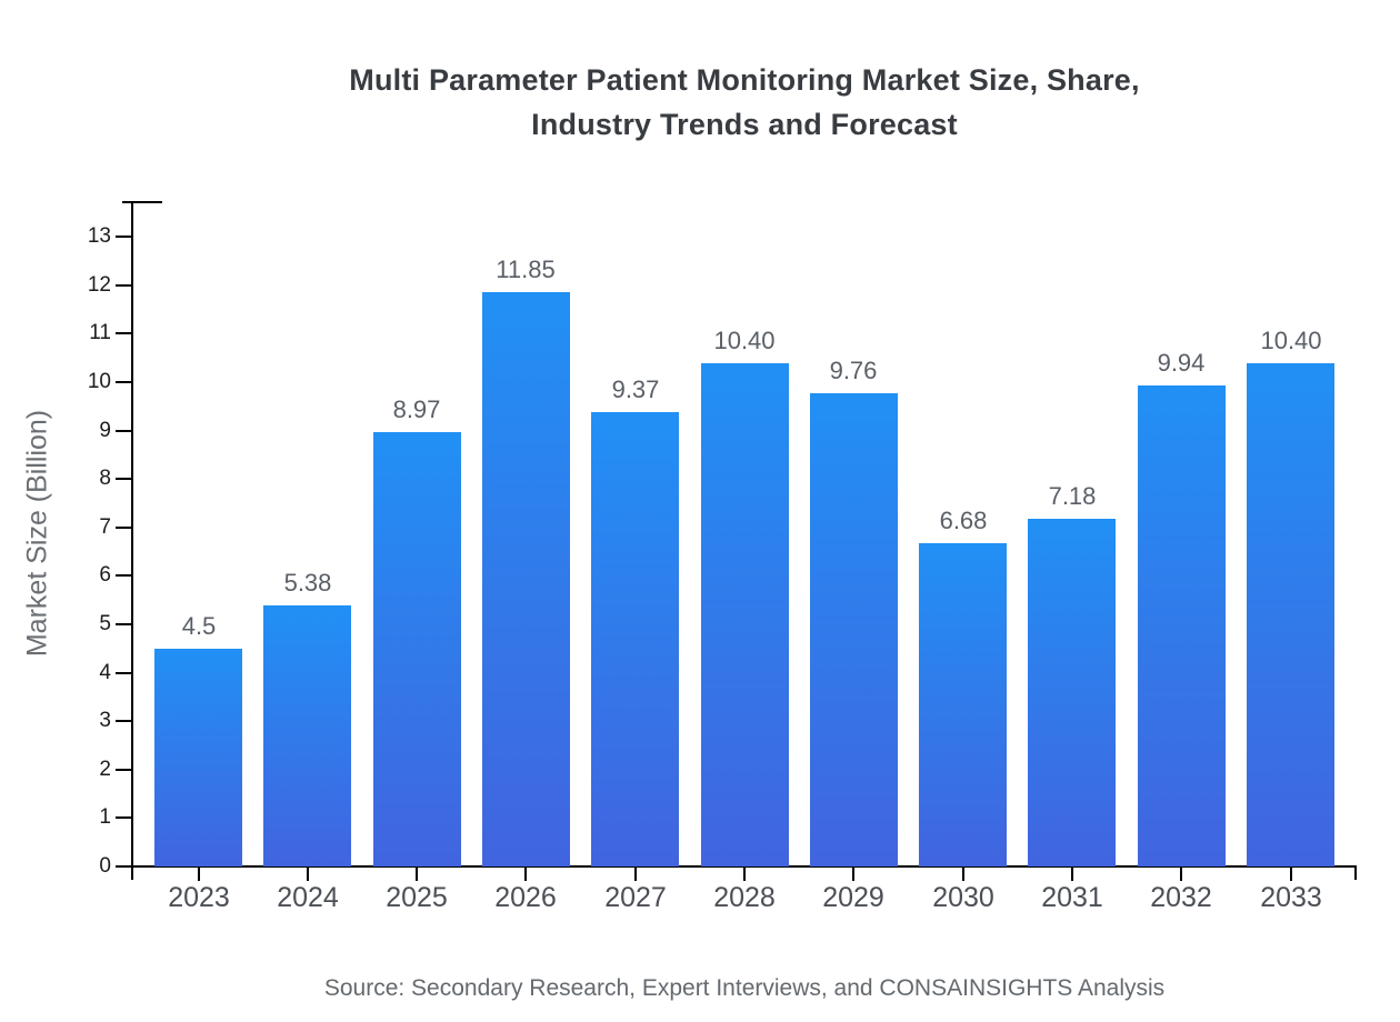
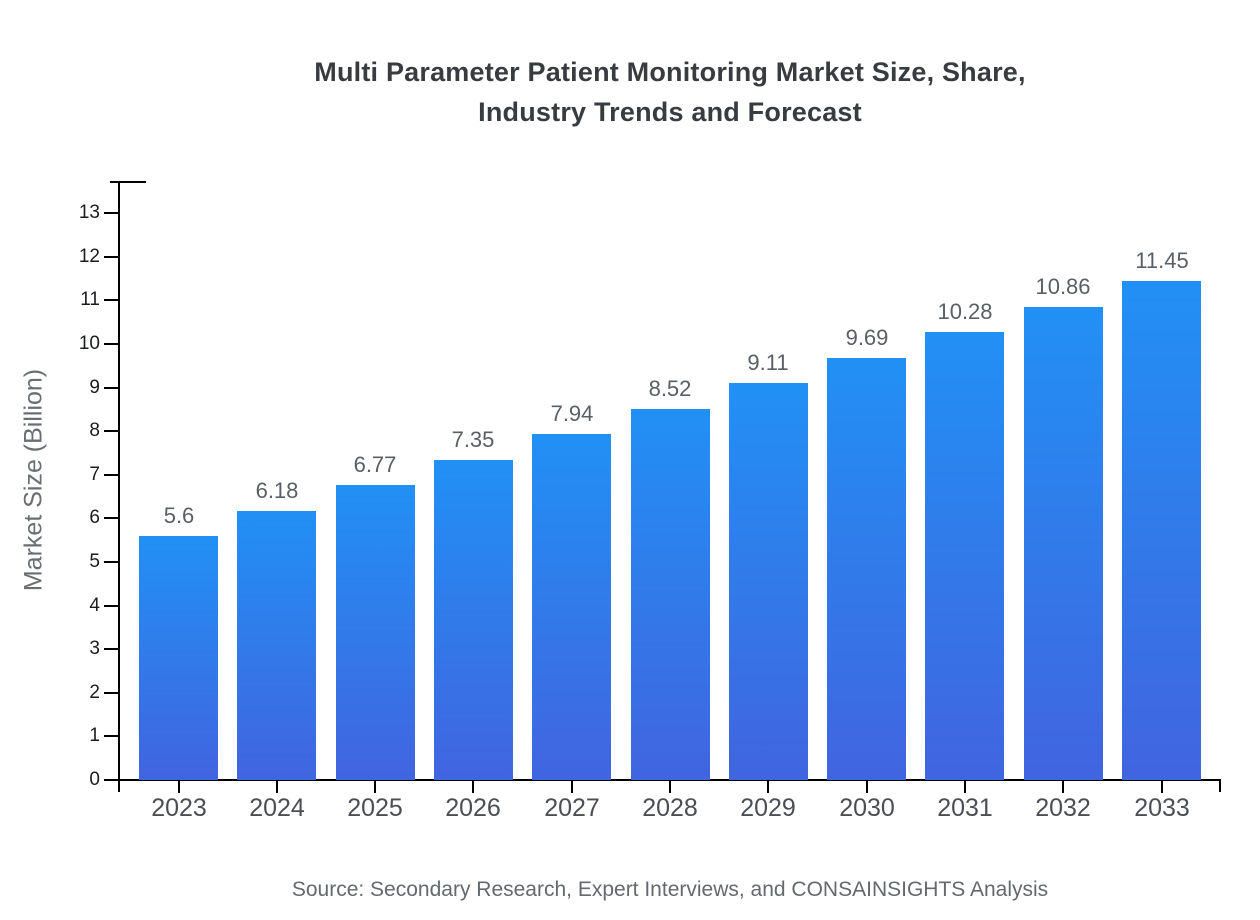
2023: 4.5 -> 5.6
2024: 5.38 -> 6.18
2025: 8.97 -> 6.77
2026: 11.85 -> 7.35
2027: 9.37 -> 7.94
2028: 10.40 -> 8.52
2029: 9.76 -> 9.11
2030: 6.68 -> 9.69
2031: 7.18 -> 10.28
2032: 9.94 -> 10.86
2033: 10.40 -> 11.45
